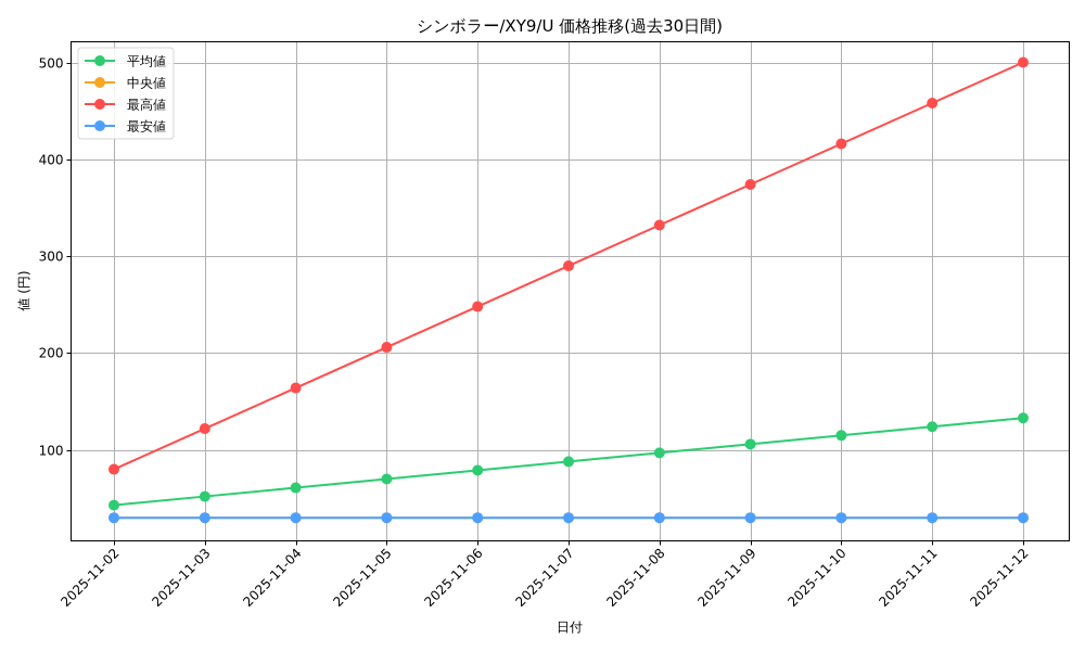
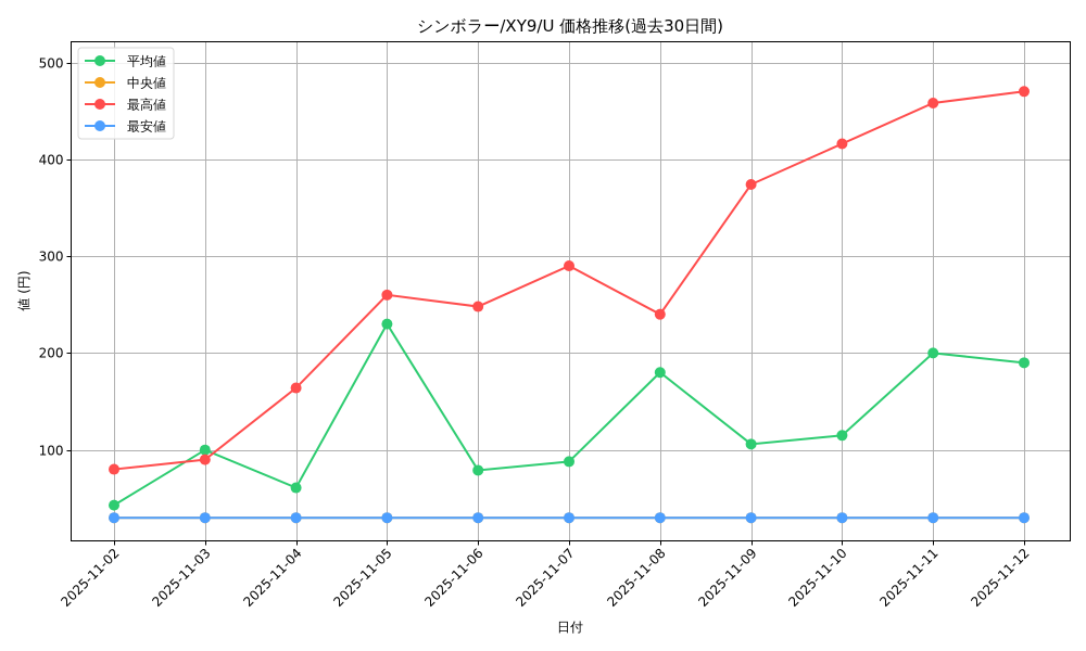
平均値/2025-11-03: 50 -> 100
最高値/2025-11-03: 120 -> 90
平均値/2025-11-05: 70 -> 230
最高値/2025-11-05: 210 -> 260
平均値/2025-11-08: 100 -> 180
最高値/2025-11-08: 330 -> 240
平均値/2025-11-11: 120 -> 200
平均値/2025-11-12: 130 -> 190
最高値/2025-11-12: 500 -> 470
